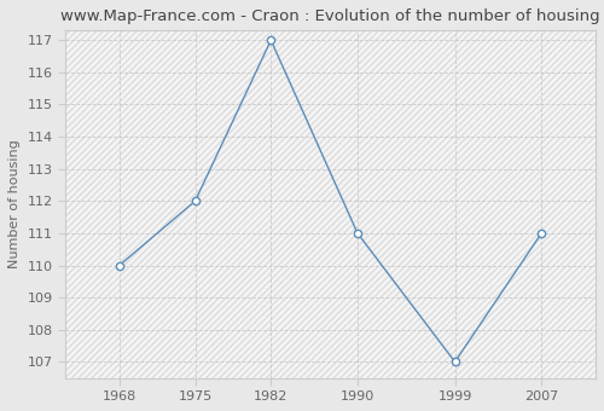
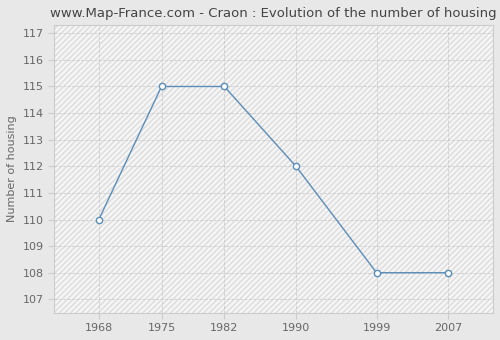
1975: 112 -> 115
1982: 117 -> 115
1990: 111 -> 112
1999: 107 -> 108
2007: 111 -> 108
